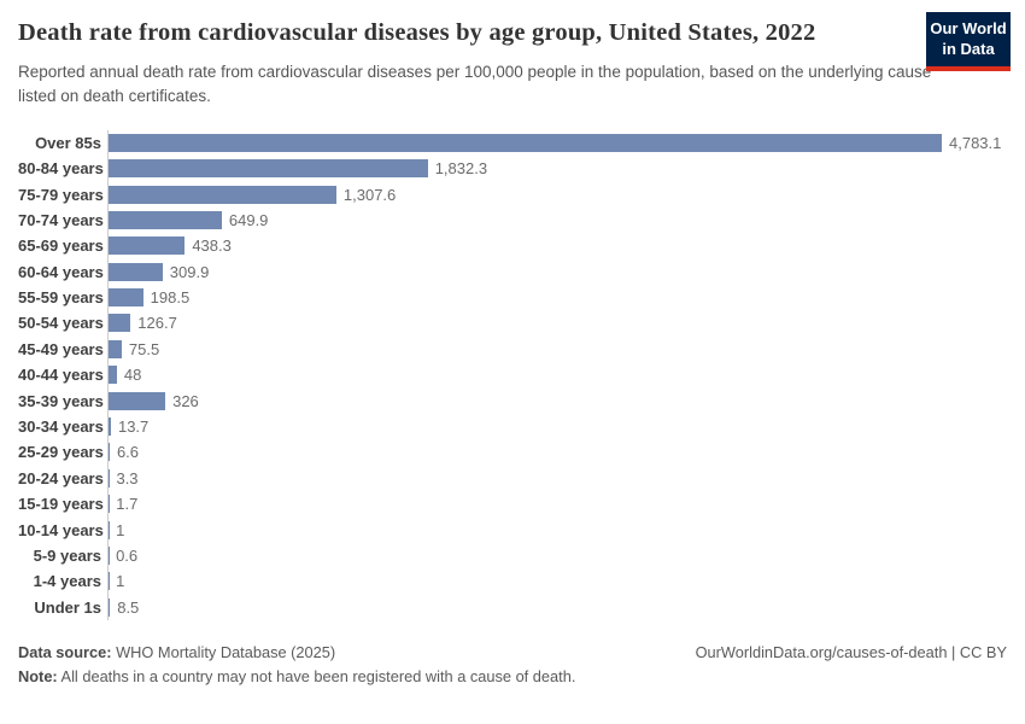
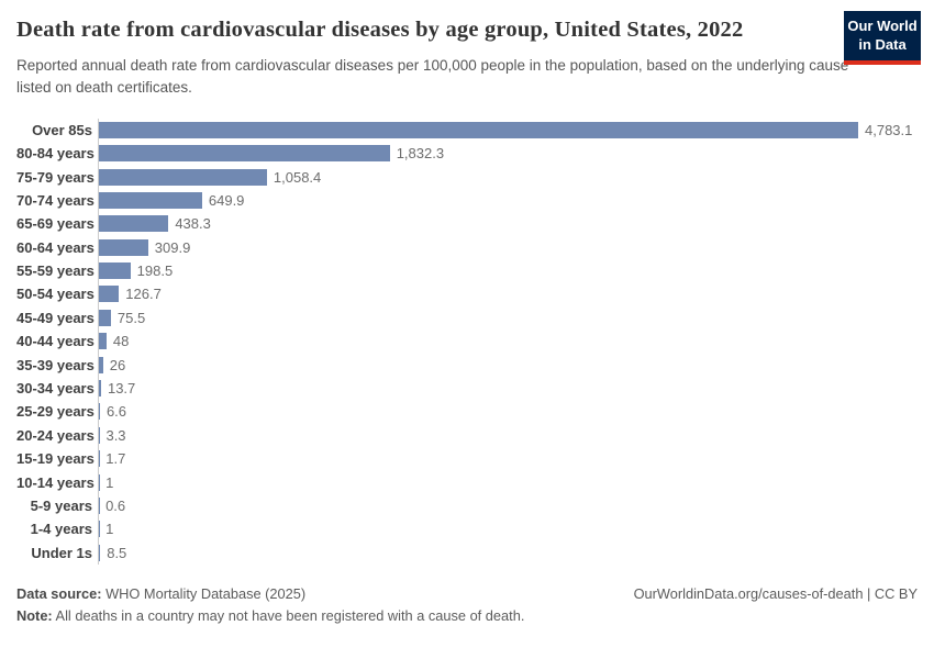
75-79 years: 1,307.6 -> 1,058.4
35-39 years: 326 -> 26
